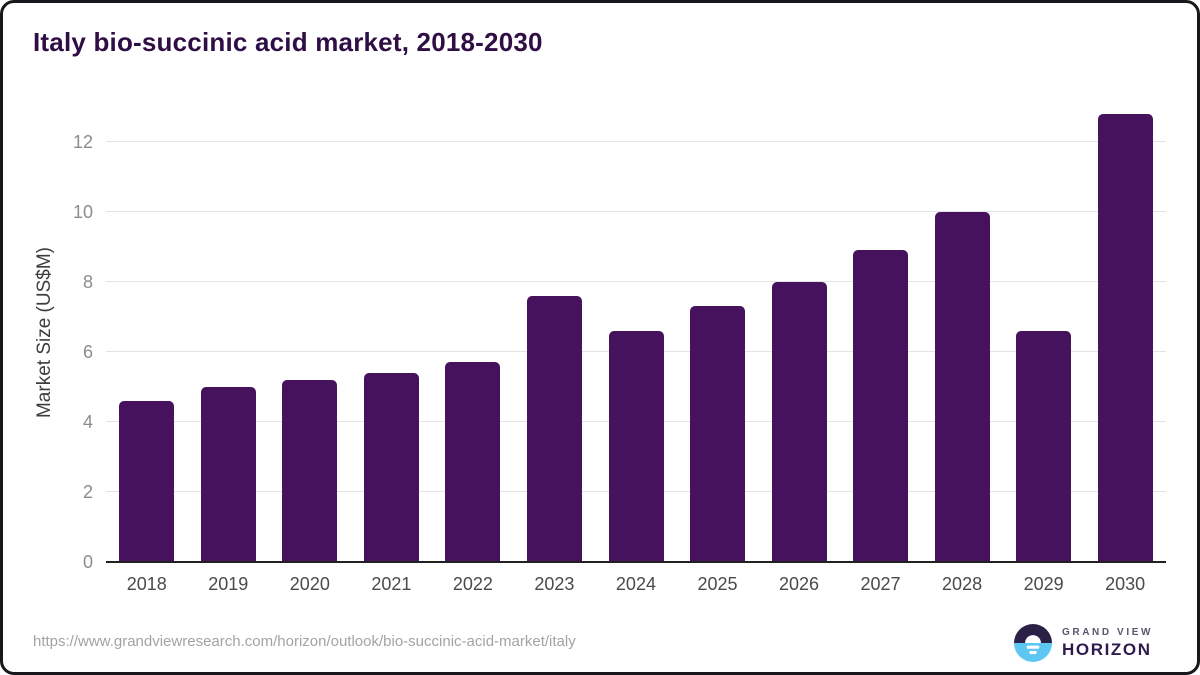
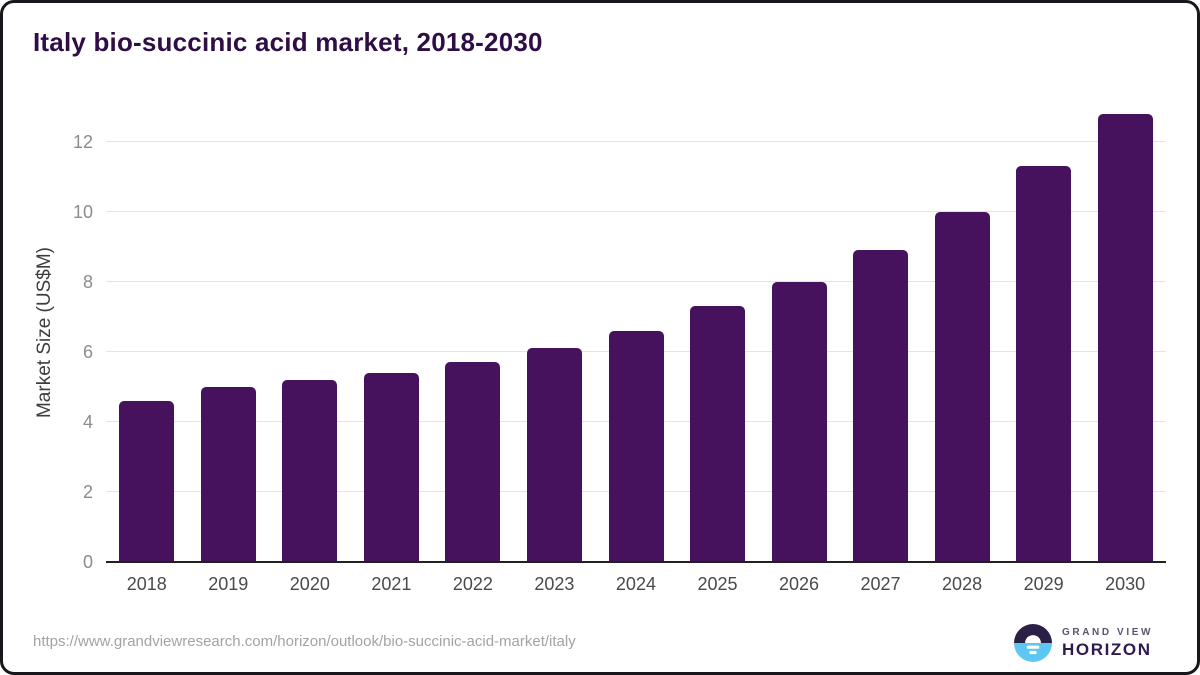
2023: 7.6 -> 6.1
2029: 6.6 -> 11.3
